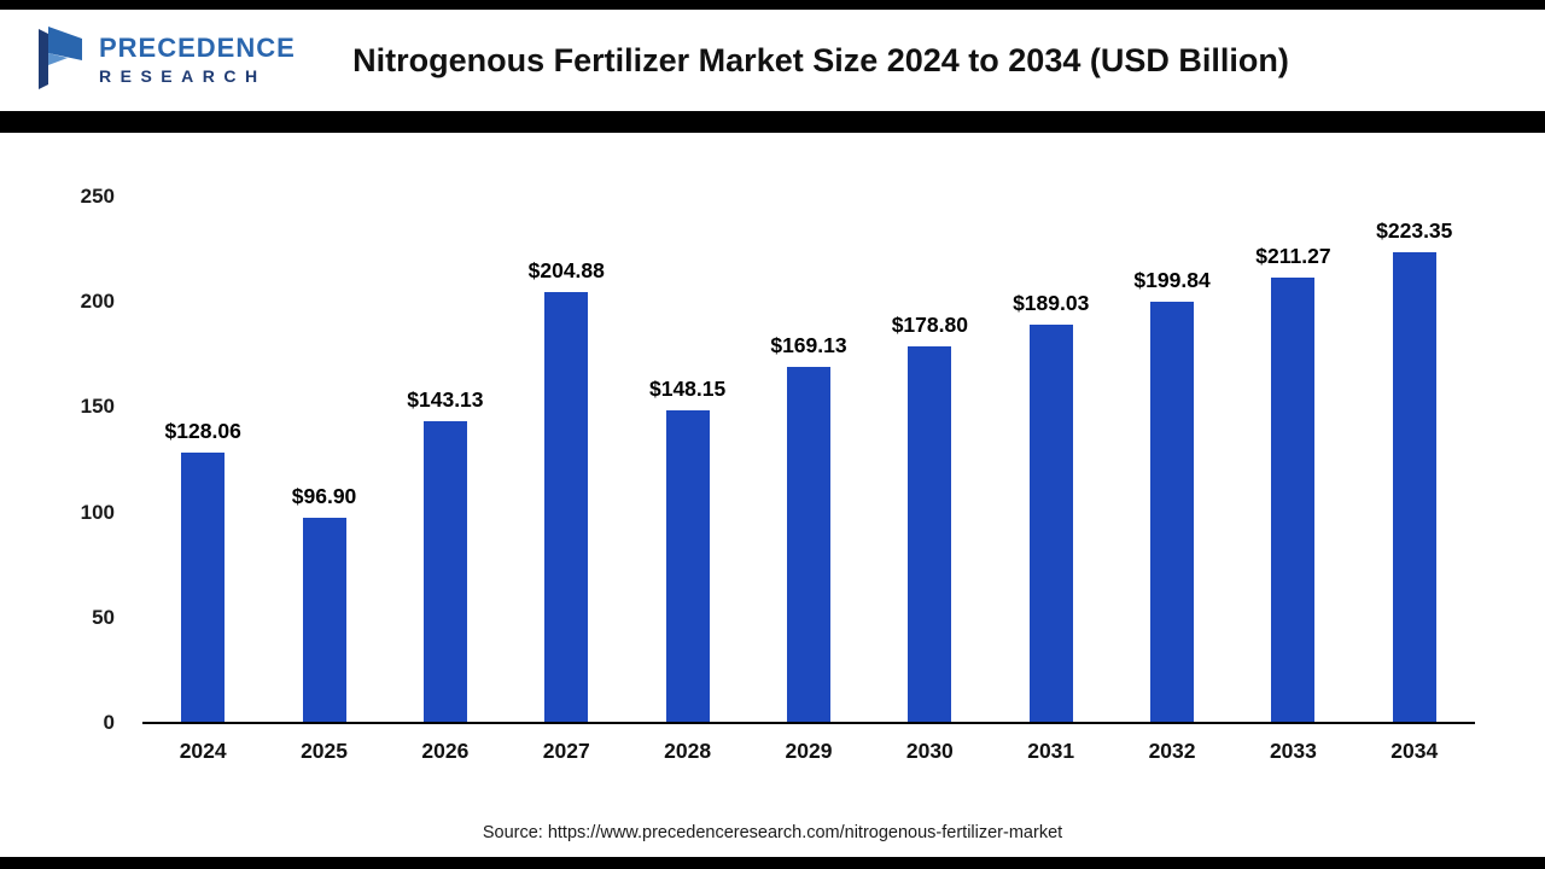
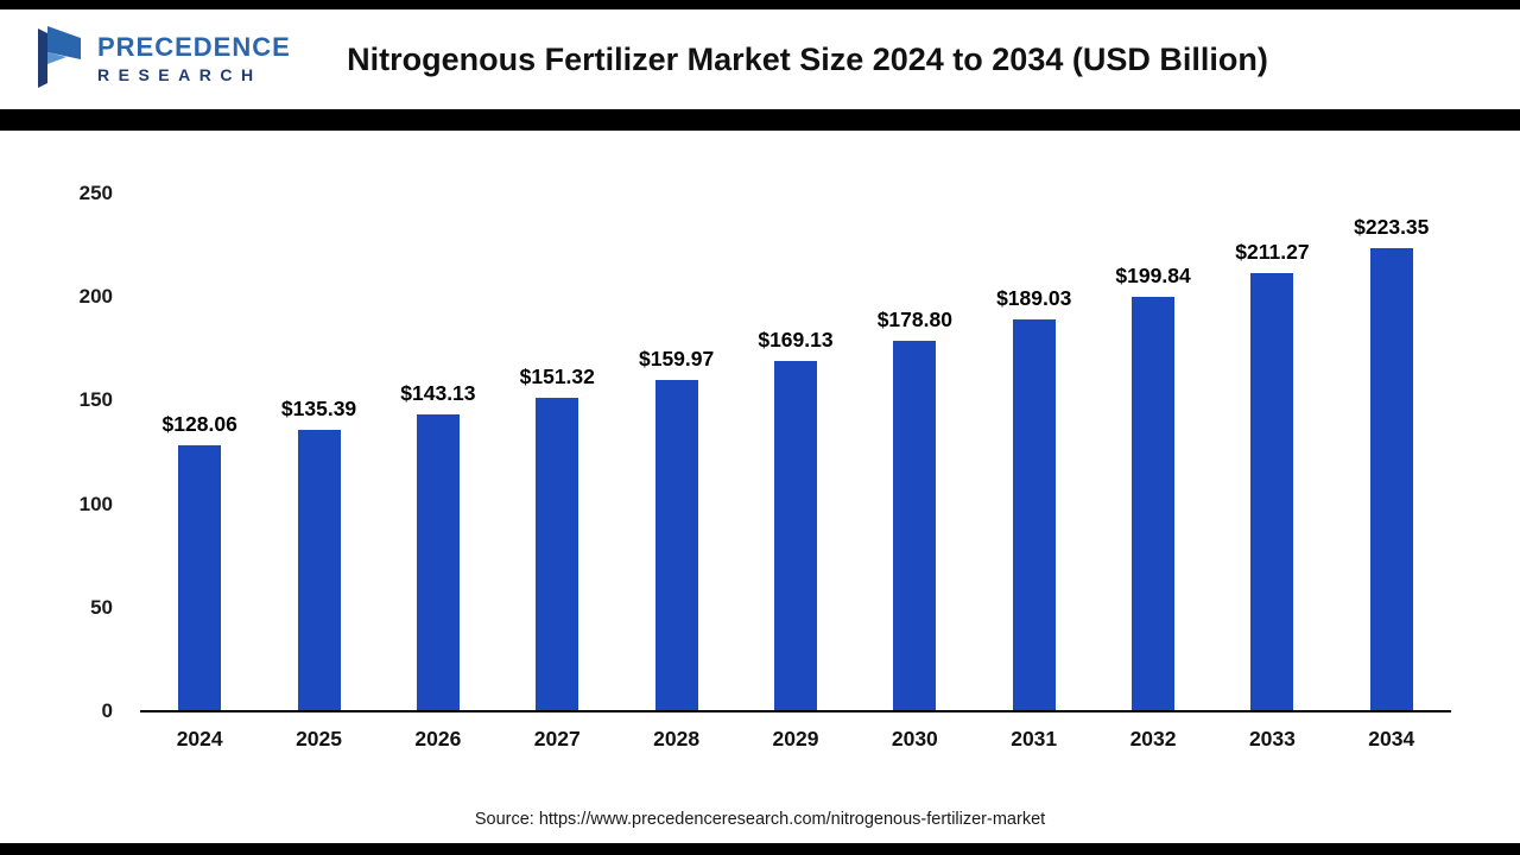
2025: $96.90 -> $135.39
2027: $204.88 -> $151.32
2028: $148.15 -> $159.97
